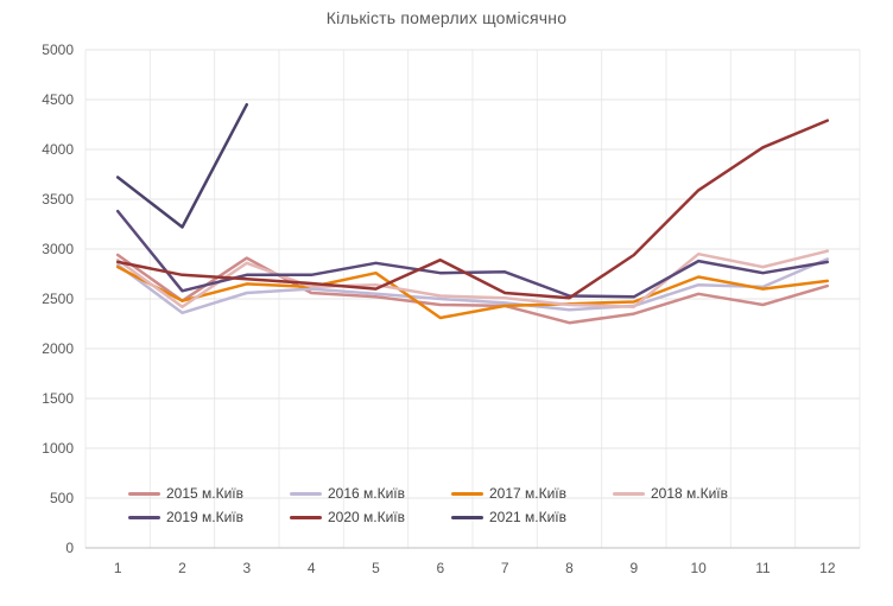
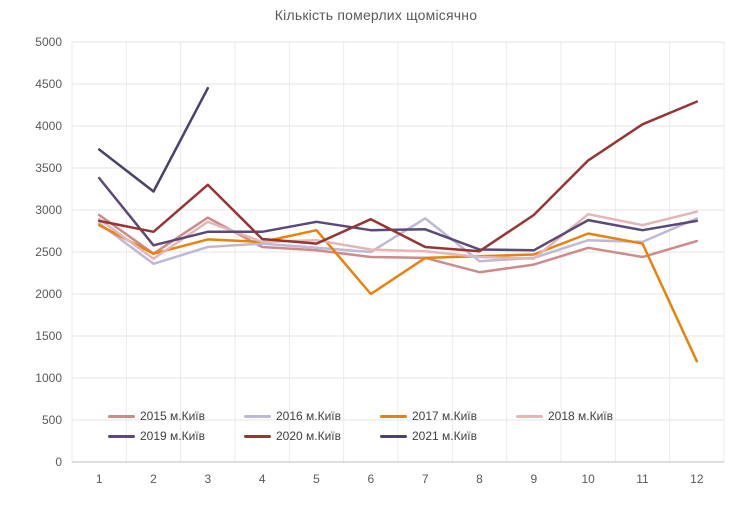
2020 м.Київ/3: 2700 -> 3300
2017 м.Київ/6: 2300 -> 2000
2016 м.Київ/7: 2500 -> 2900
2017 м.Київ/12: 2700 -> 1200
